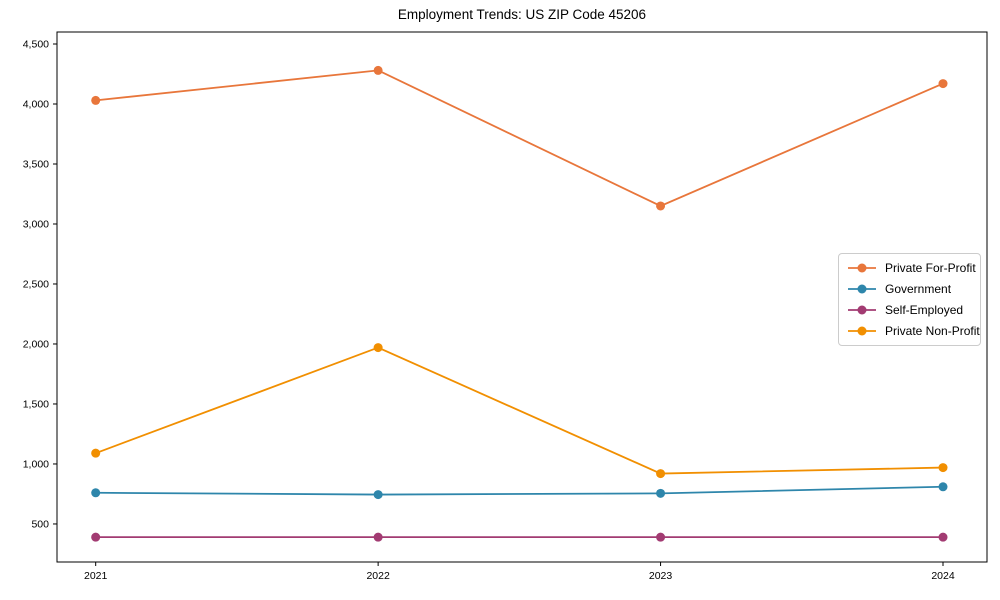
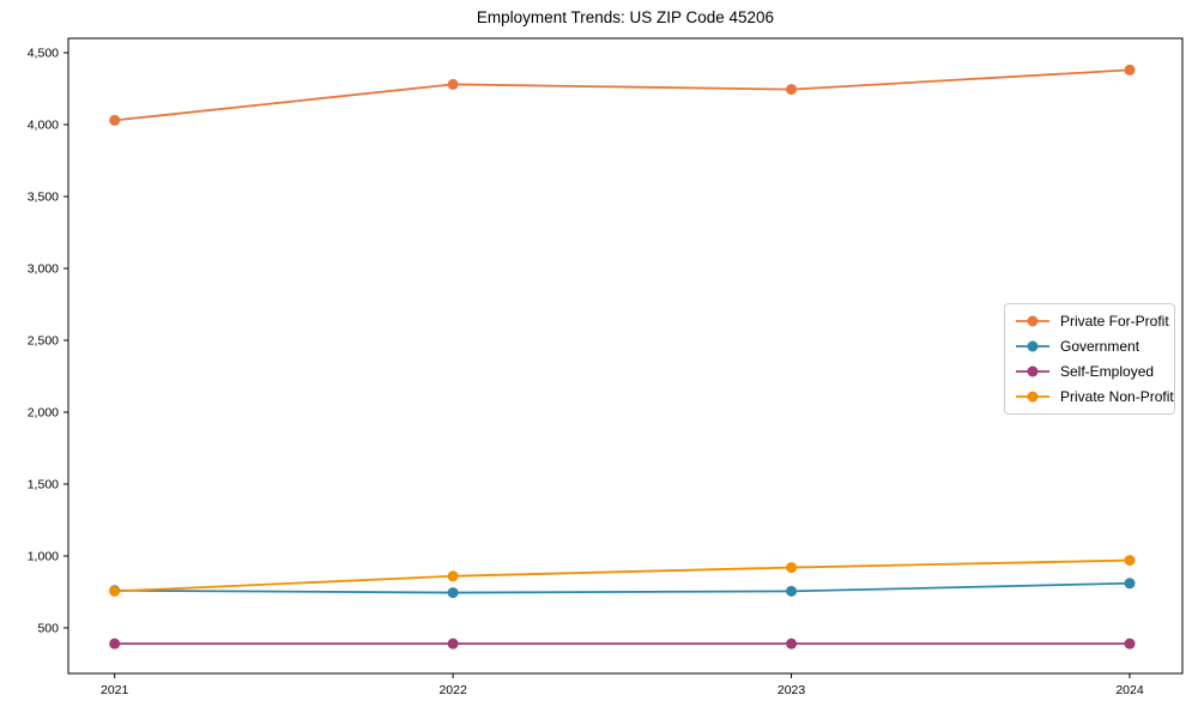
Private Non-Profit/2021: 1090 -> 760
Private Non-Profit/2022: 1970 -> 860
Private For-Profit/2023: 3150 -> 4240
Private For-Profit/2024: 4170 -> 4380
